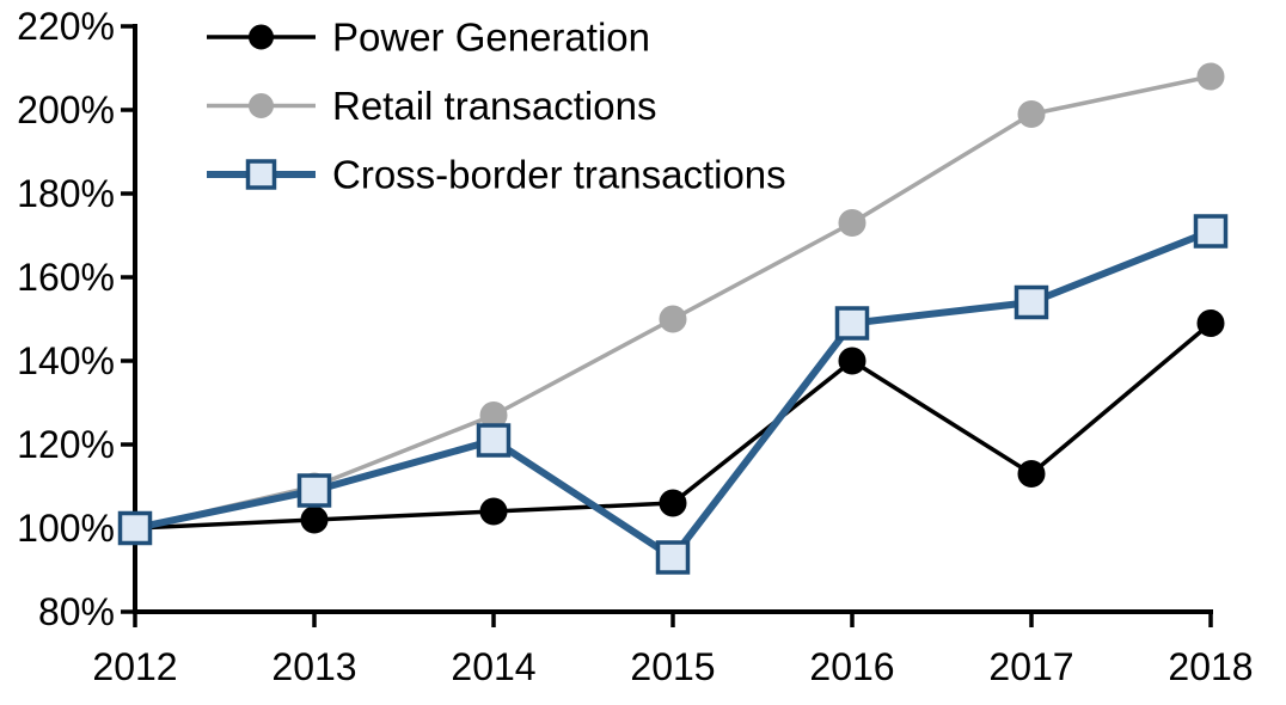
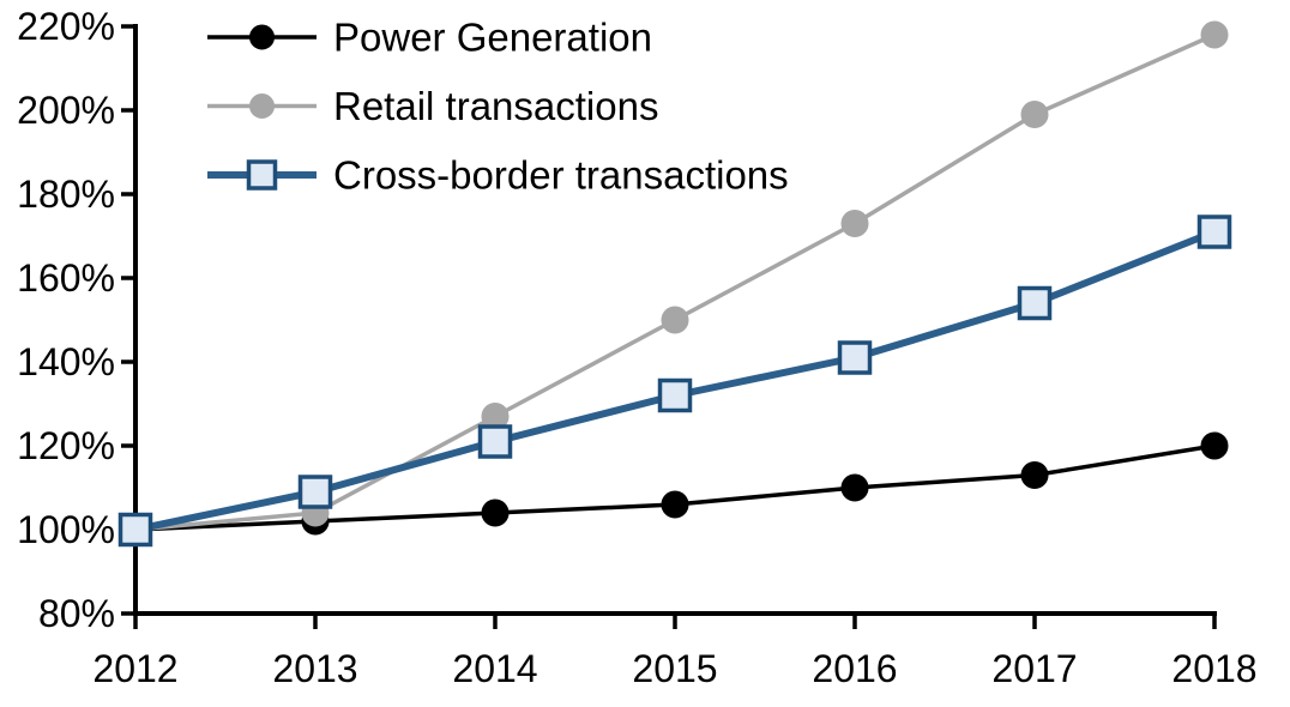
Retail transactions/2013: 110% -> 104%
Cross-border transactions/2015: 93% -> 132%
Power Generation/2016: 140% -> 110%
Cross-border transactions/2016: 149% -> 141%
Power Generation/2018: 149% -> 120%
Retail transactions/2018: 208% -> 218%
